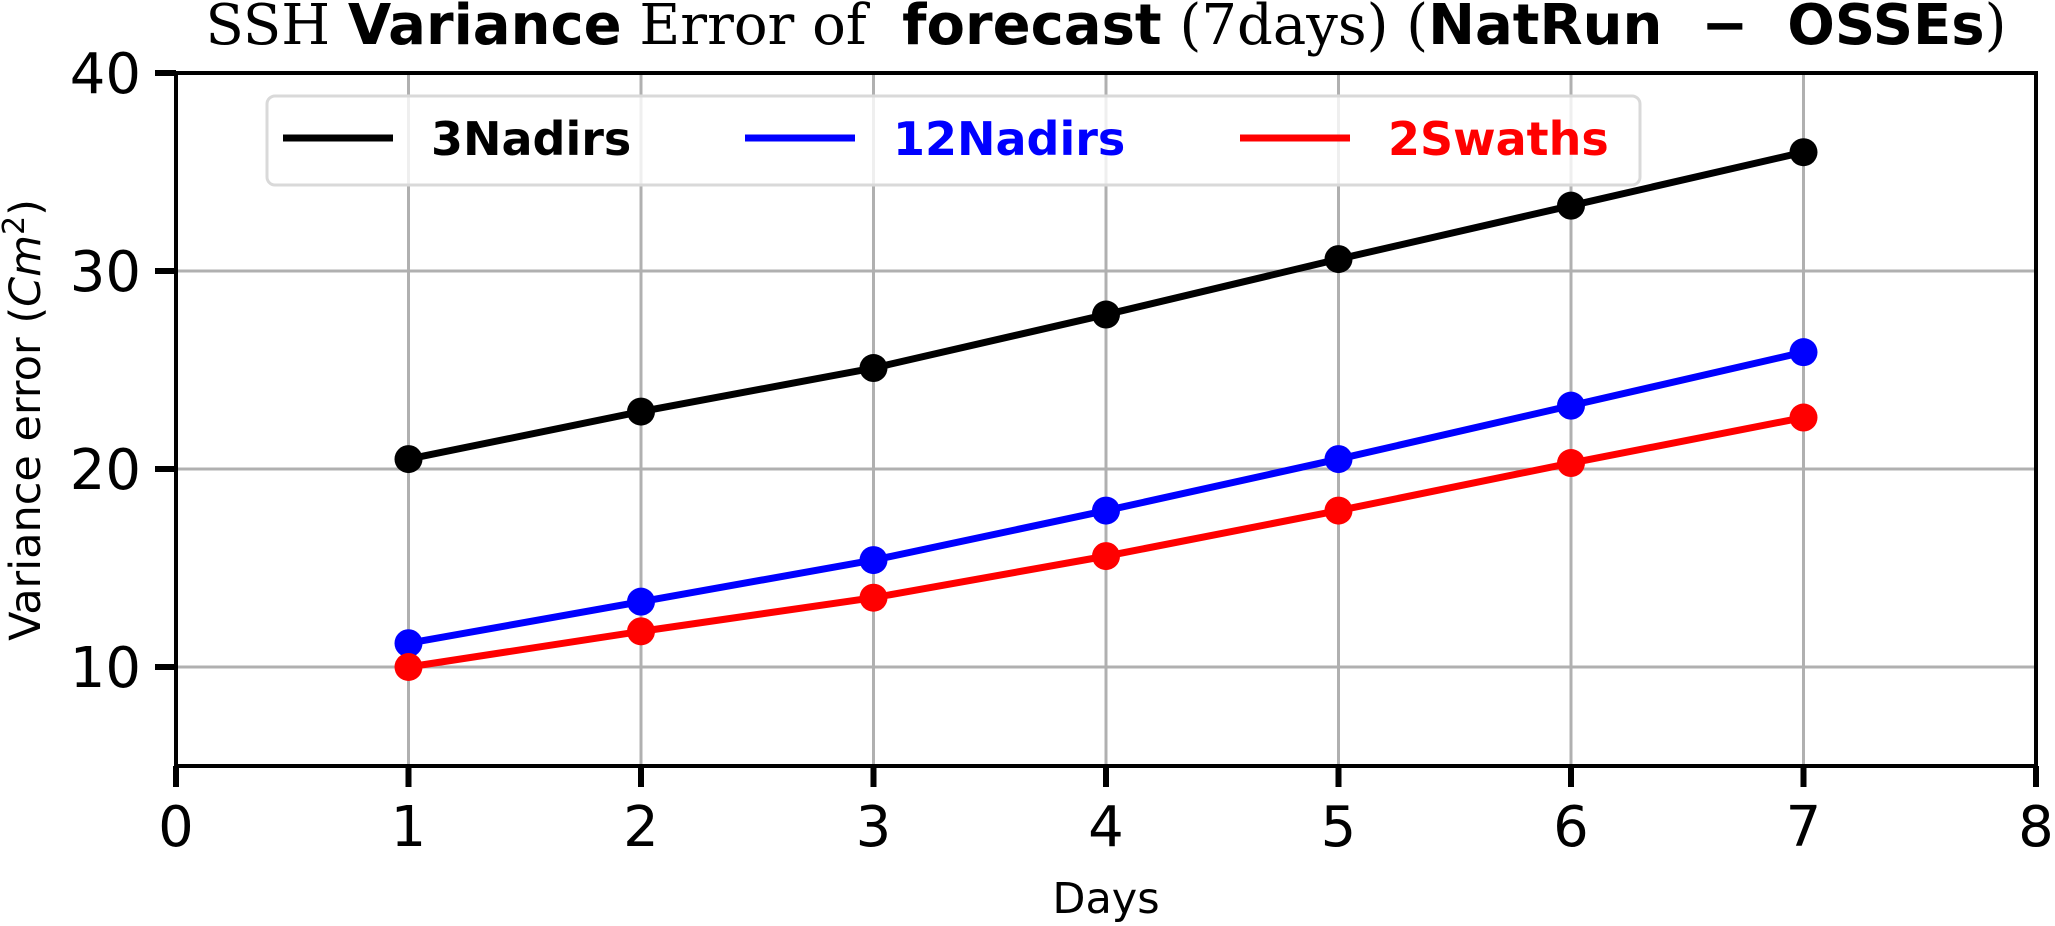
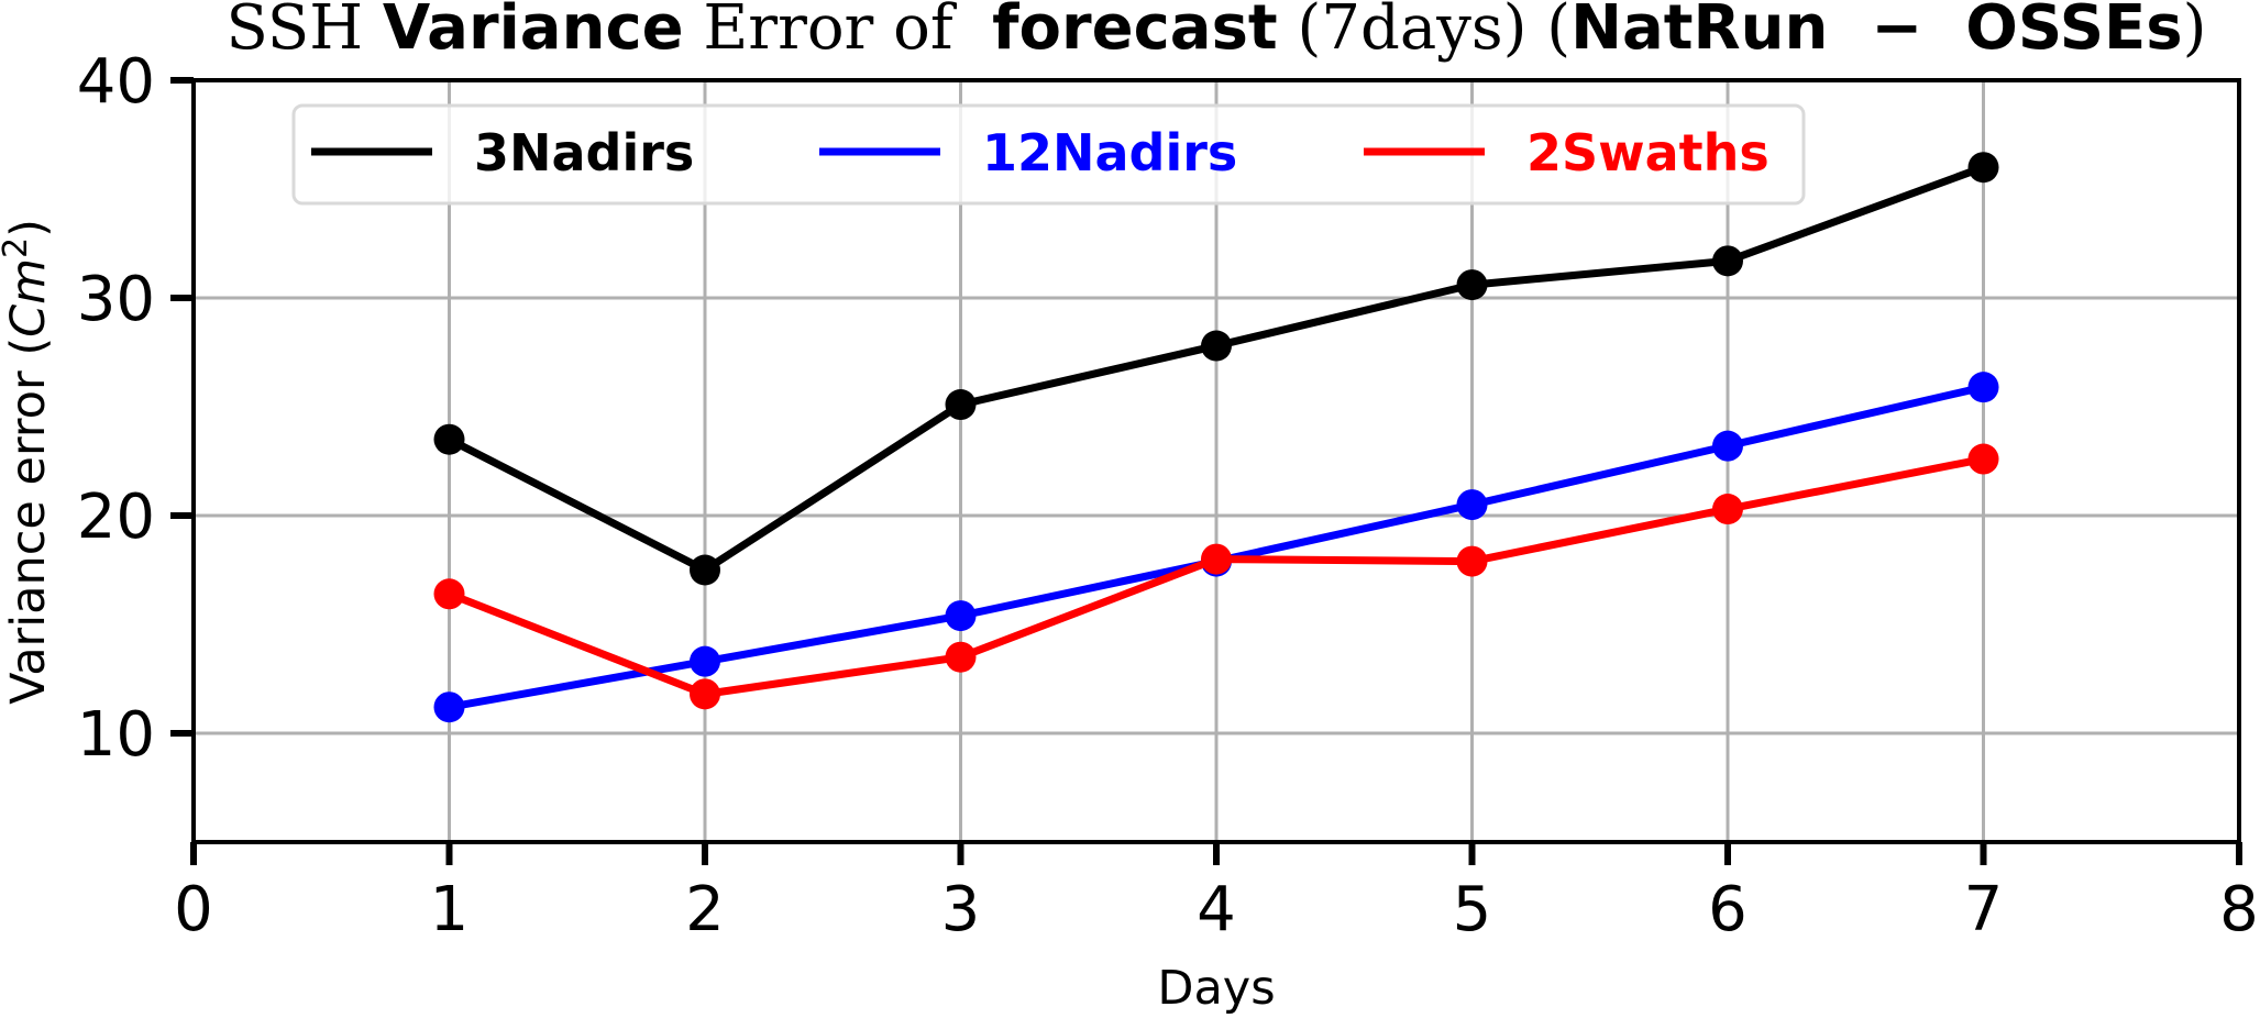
3Nadirs/1: 20.5 -> 23.5
2Swaths/1: 10.0 -> 16.4
3Nadirs/2: 22.9 -> 17.5
2Swaths/4: 15.6 -> 18.0
3Nadirs/6: 33.3 -> 31.7
